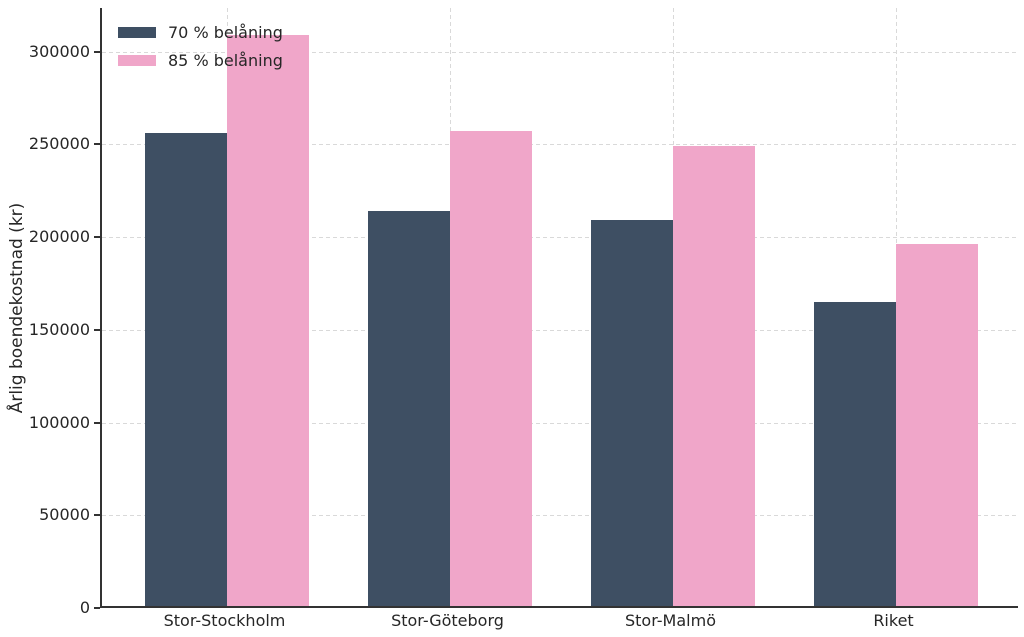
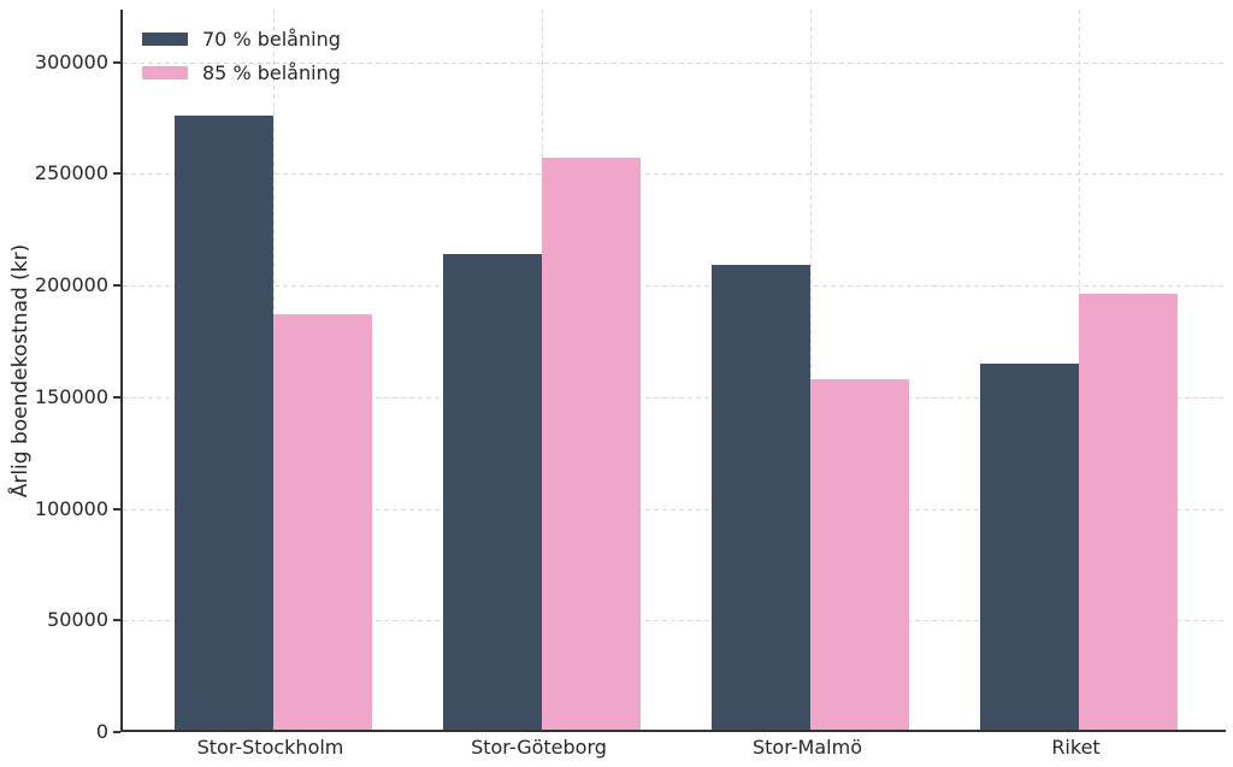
70 % belåning/Stor-Stockholm: 255000 -> 275000
85 % belåning/Stor-Stockholm: 308000 -> 186000
85 % belåning/Stor-Malmö: 248000 -> 157000
